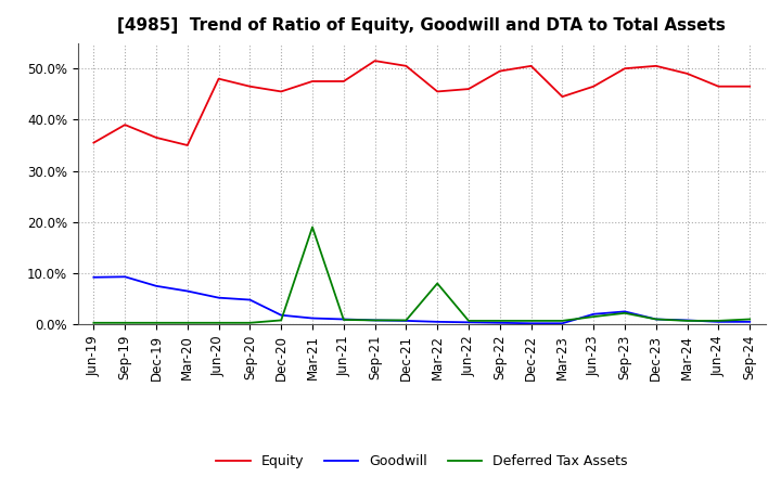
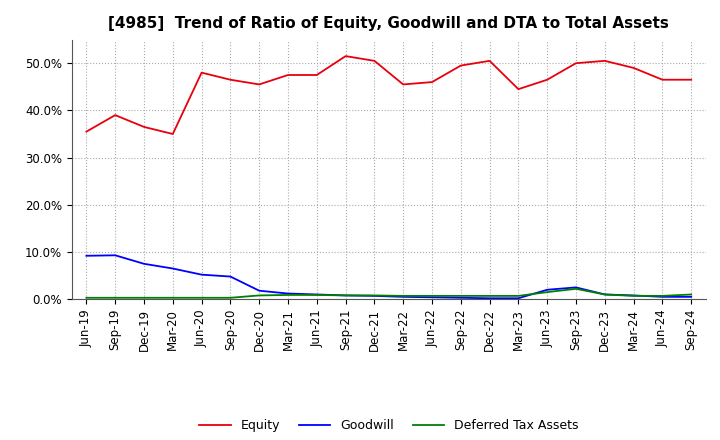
Deferred Tax Assets/Mar-21: 19.0% -> 0.9%
Deferred Tax Assets/Mar-22: 8.0% -> 0.7%
